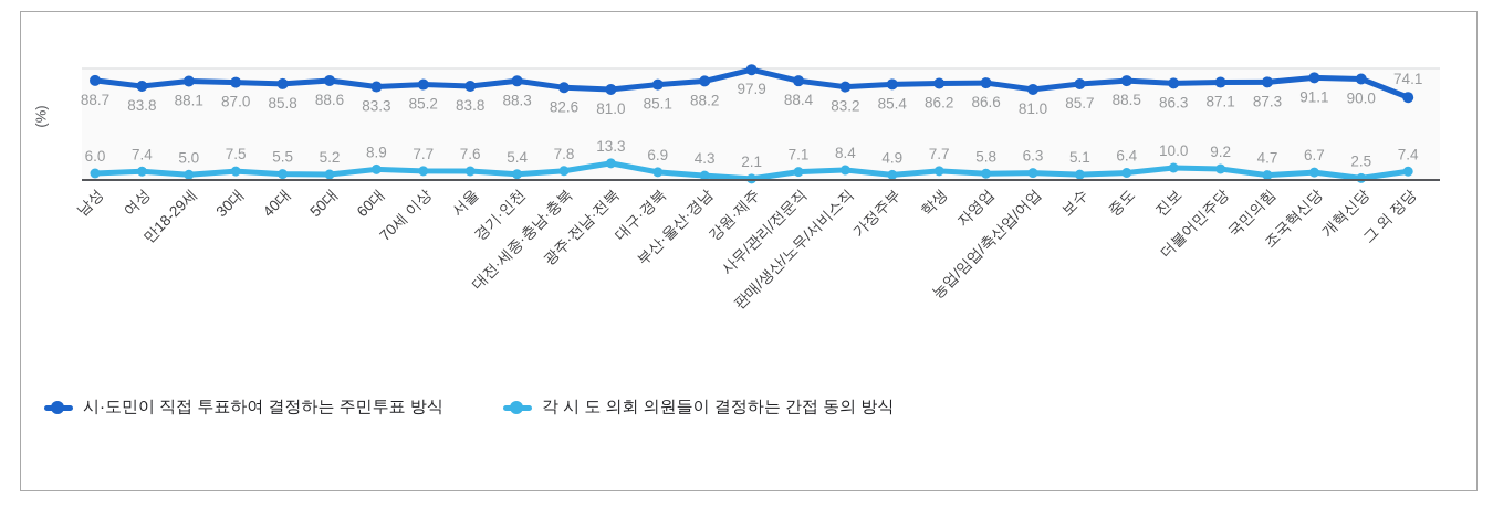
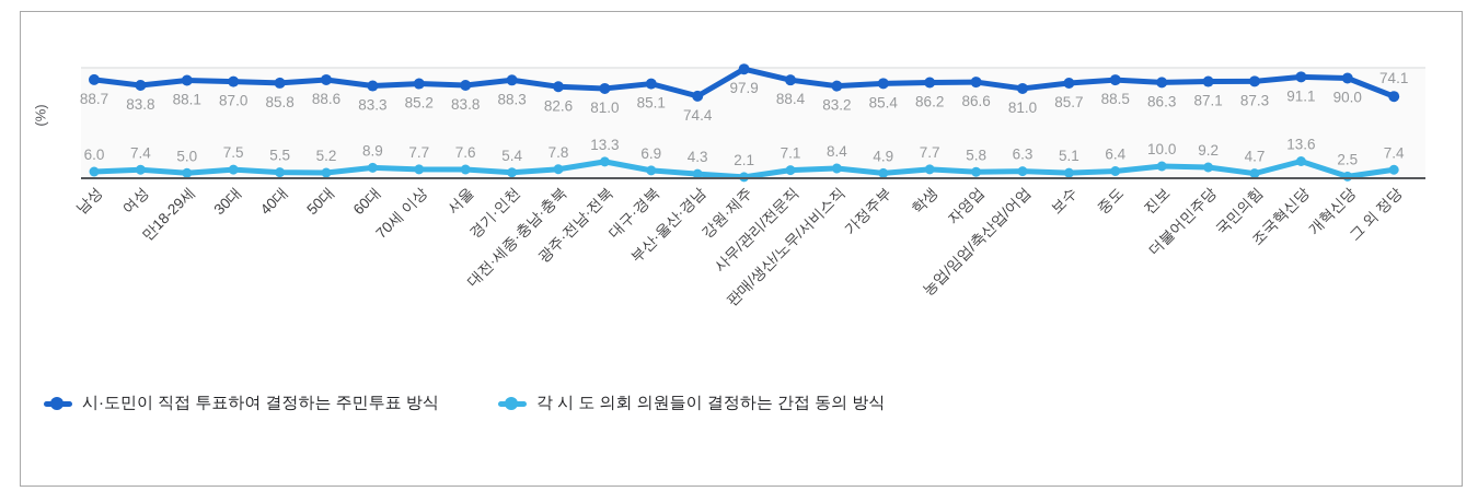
시·도민이 직접 투표하여 결정하는 주민투표 방식/부산·울산·경남: 88.2 -> 74.4
각 시 도 의회 의원들이 결정하는 간접 동의 방식/조국혁신당: 6.7 -> 13.6
